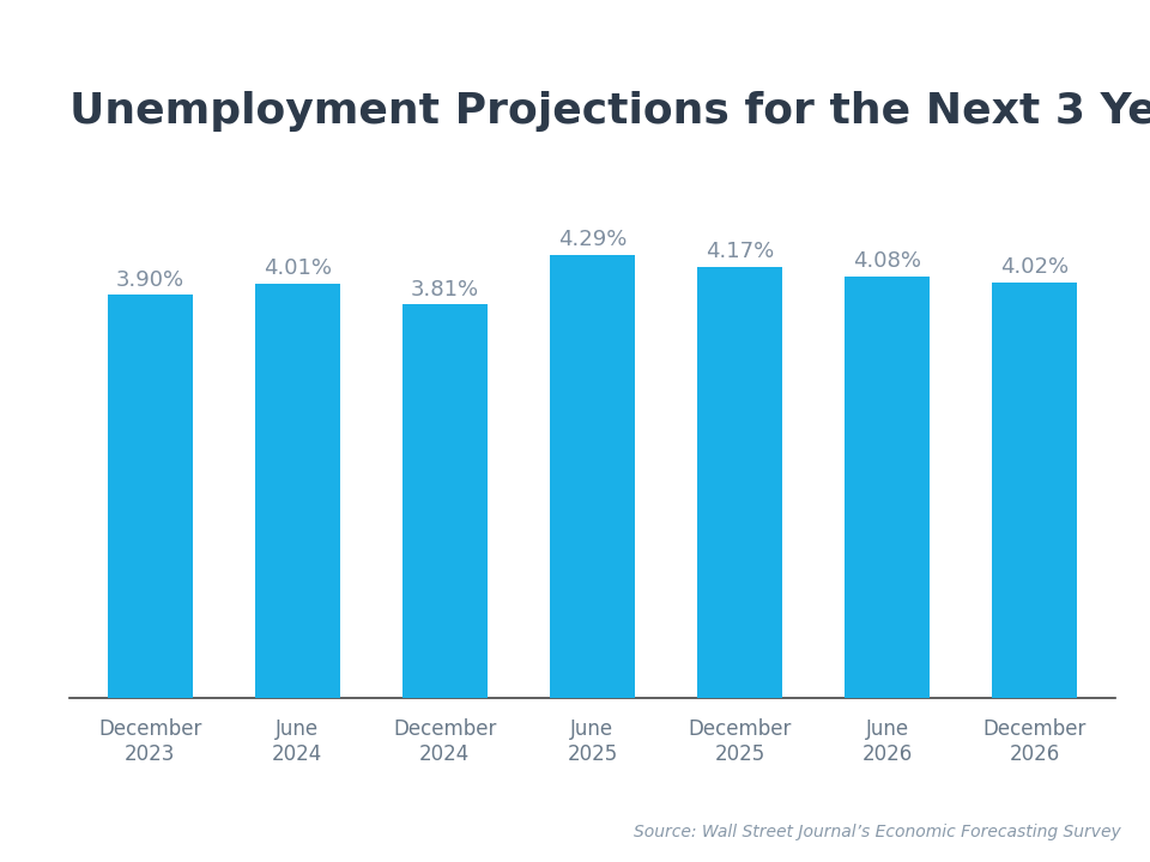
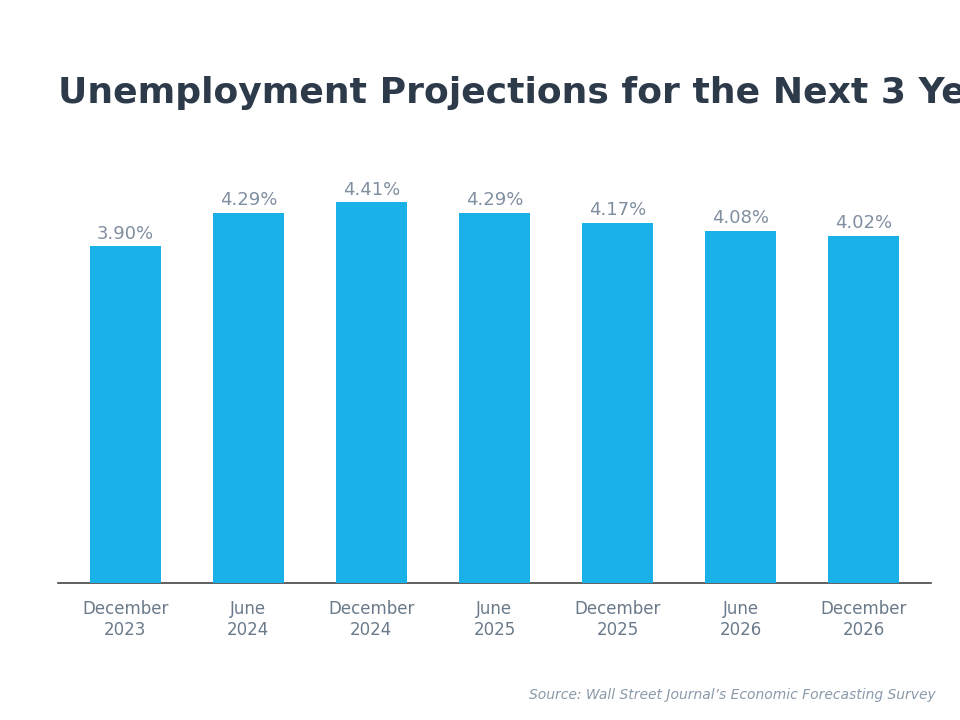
June 2024: 4.01% -> 4.29%
December 2024: 3.81% -> 4.41%
